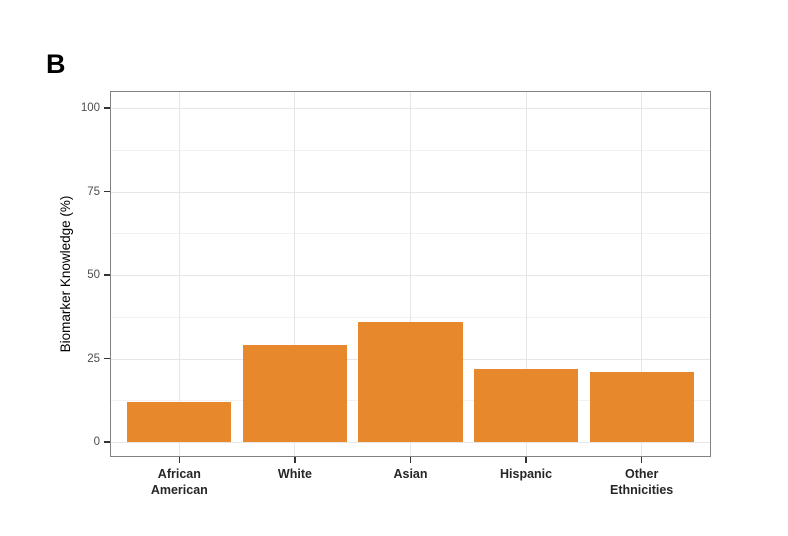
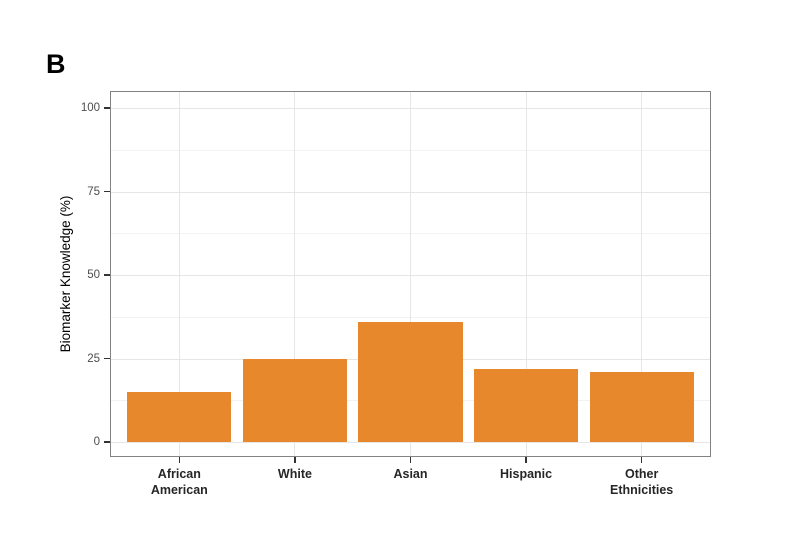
African American: 12 -> 15
White: 29 -> 25
